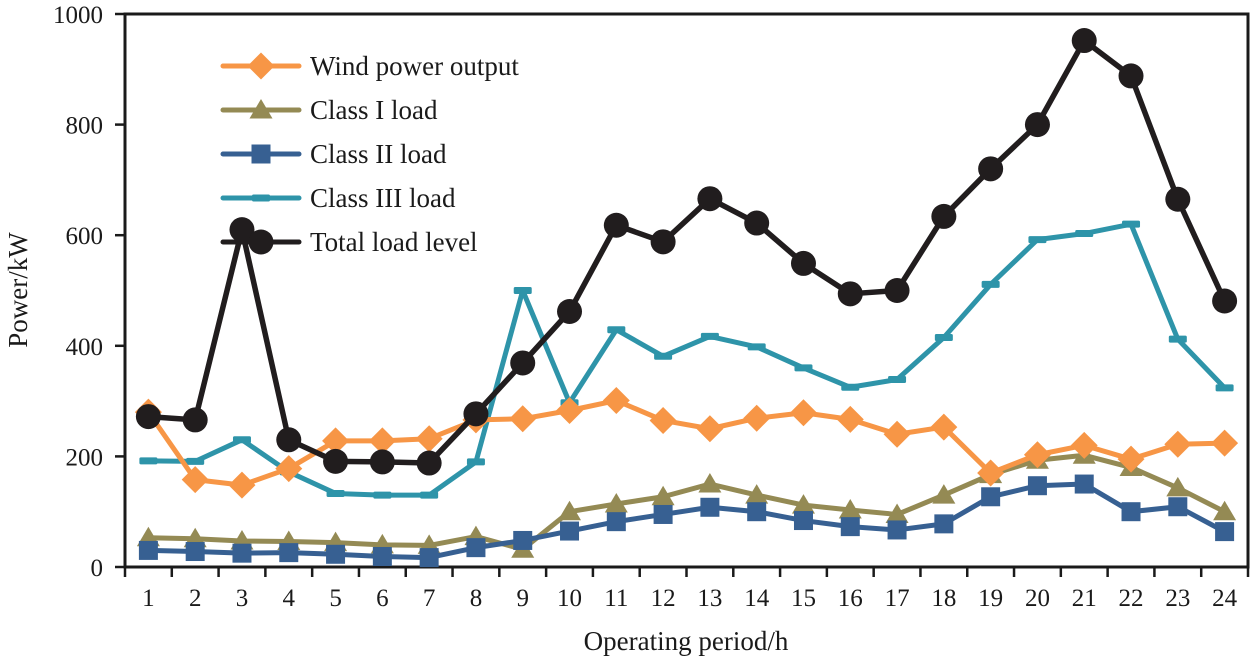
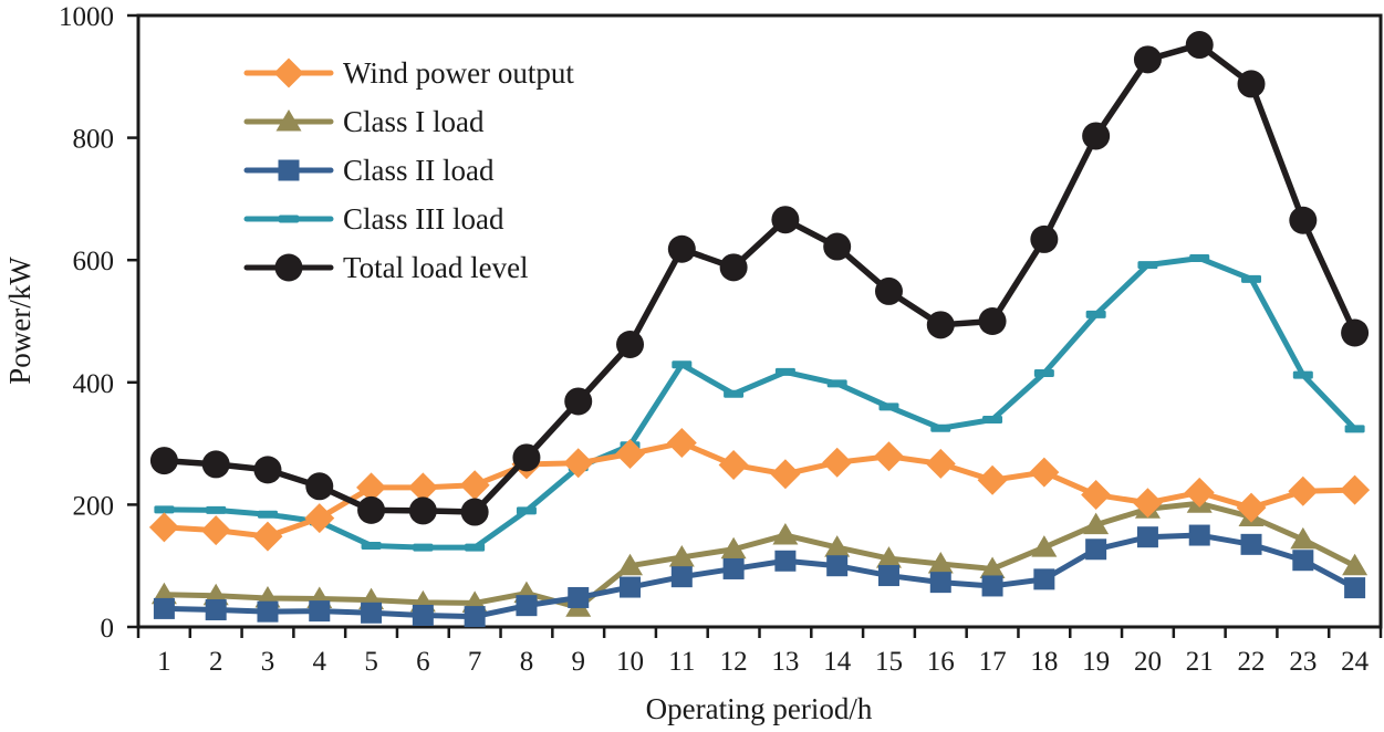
Wind power output/1: 280 -> 160
Class III load/3: 230 -> 180
Total load level/3: 610 -> 260
Class III load/9: 500 -> 260
Wind power output/19: 170 -> 220
Total load level/19: 720 -> 800
Total load level/20: 800 -> 930
Class II load/22: 100 -> 140
Class III load/22: 620 -> 570
